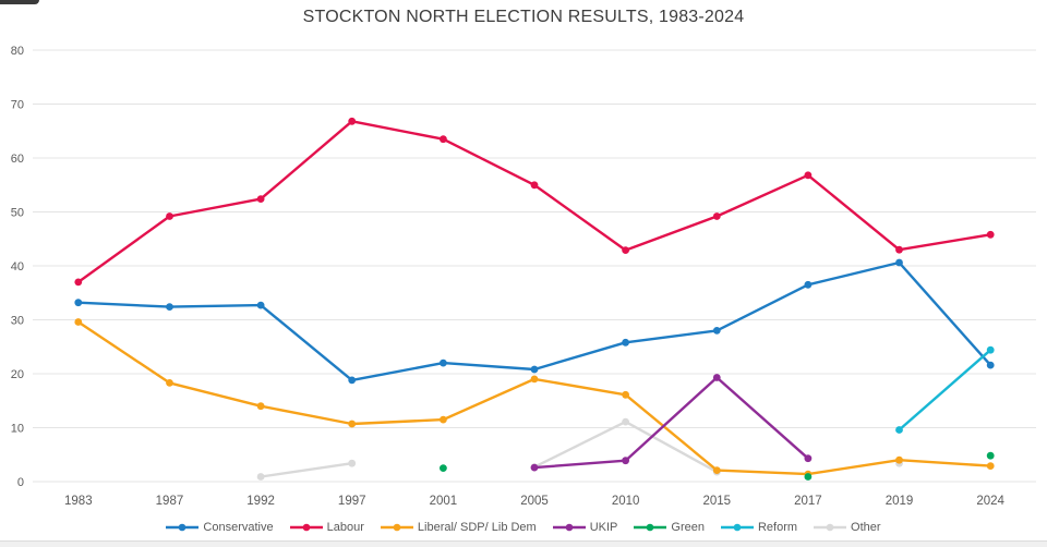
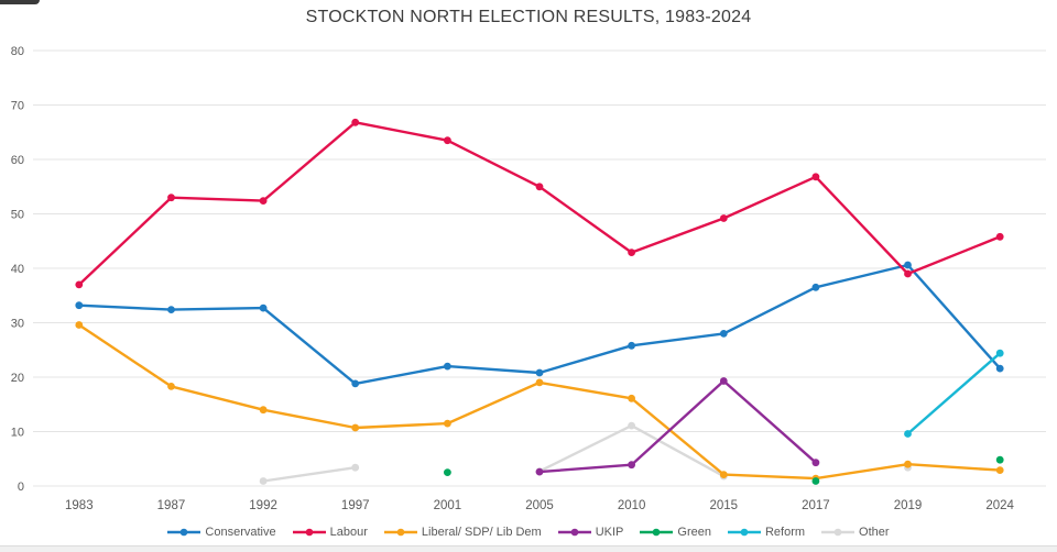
Labour/1987: 49 -> 53
Labour/2019: 43 -> 39
